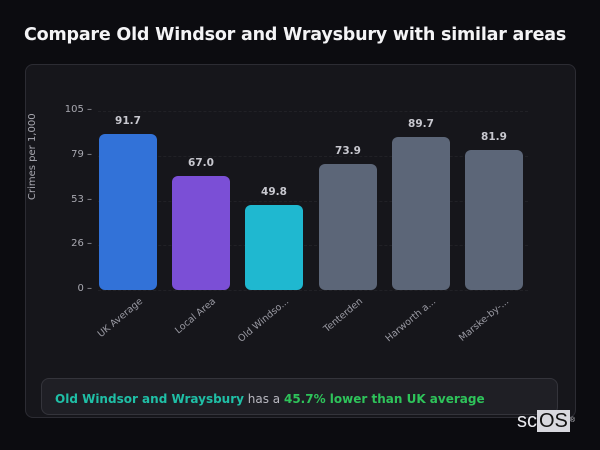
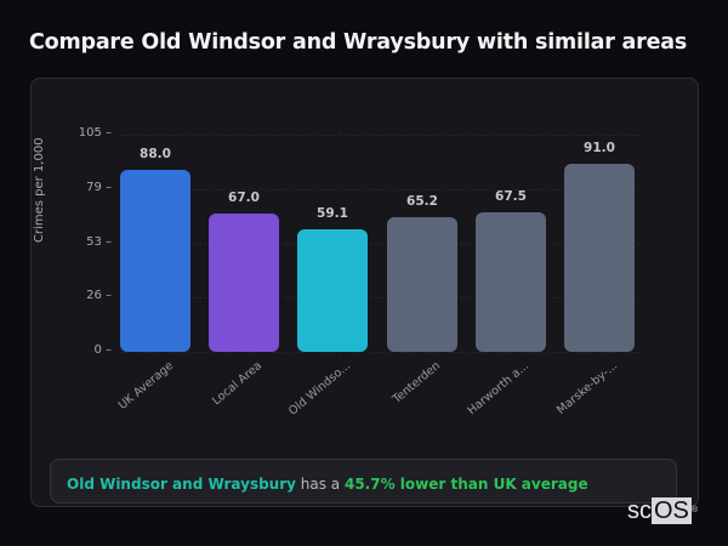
UK Average: 91.7 -> 88.0
Old Windso...: 49.8 -> 59.1
Tenterden: 73.9 -> 65.2
Harworth a...: 89.7 -> 67.5
Marske-by-...: 81.9 -> 91.0
